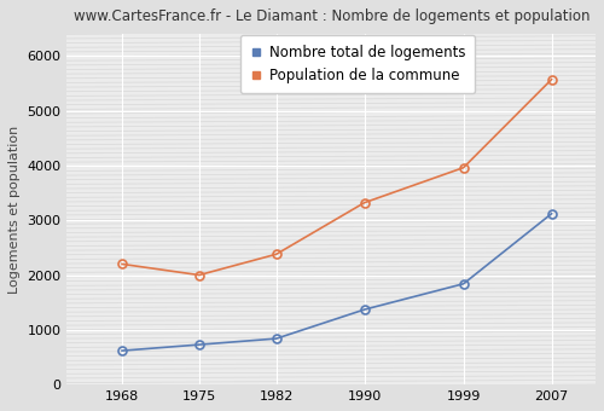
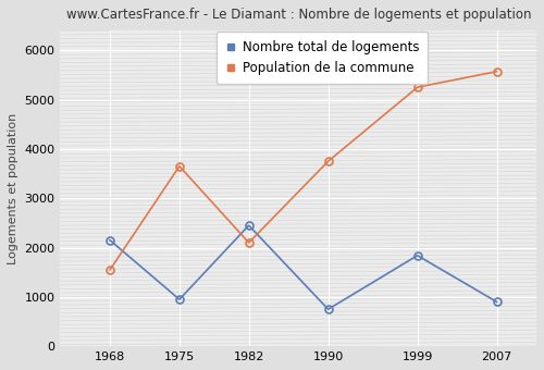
Nombre total de logements/1968: 620 -> 2150
Population de la commune/1968: 2200 -> 1550
Nombre total de logements/1975: 730 -> 950
Population de la commune/1975: 2000 -> 3650
Nombre total de logements/1982: 840 -> 2450
Population de la commune/1982: 2380 -> 2100
Nombre total de logements/1990: 1370 -> 750
Population de la commune/1990: 3320 -> 3750
Population de la commune/1999: 3960 -> 5250
Nombre total de logements/2007: 3120 -> 900
